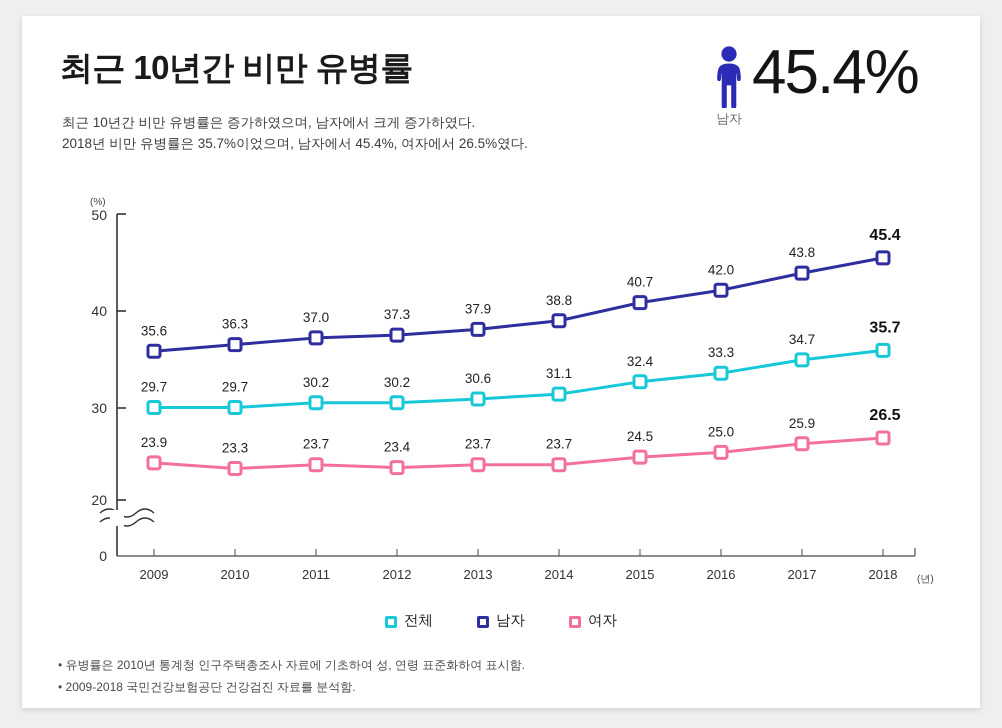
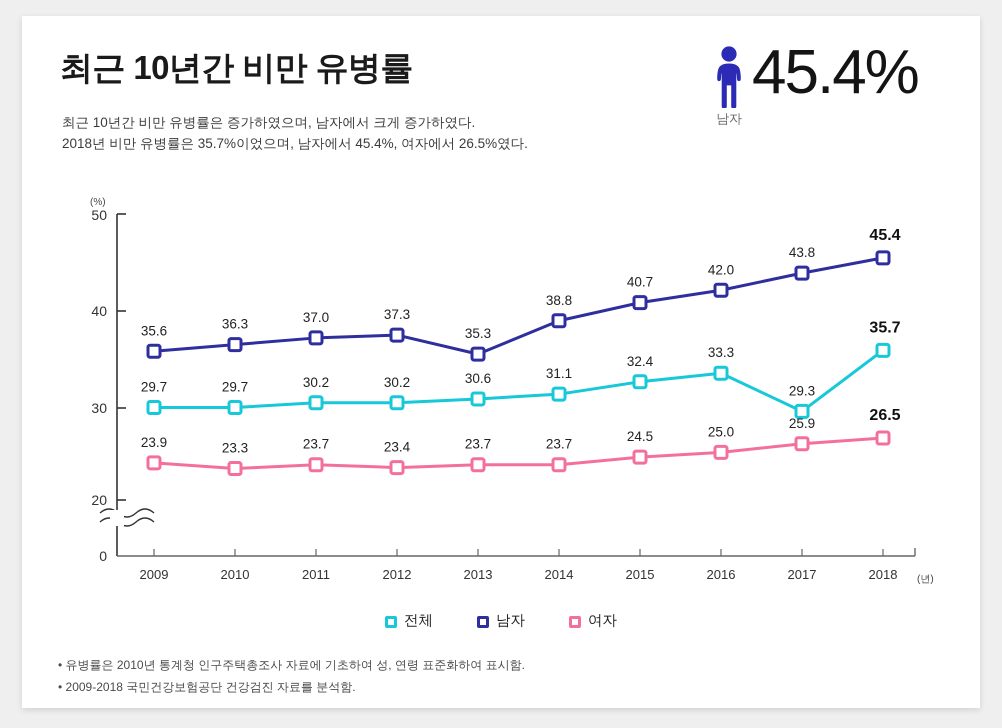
남자/2013: 37.9 -> 35.3
전체/2017: 34.7 -> 29.3
